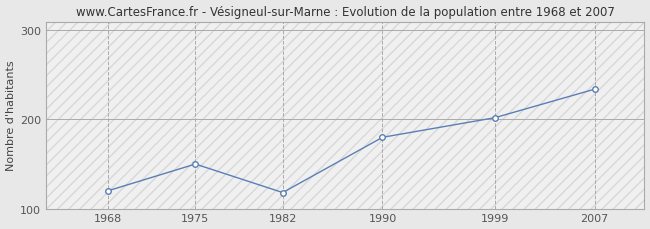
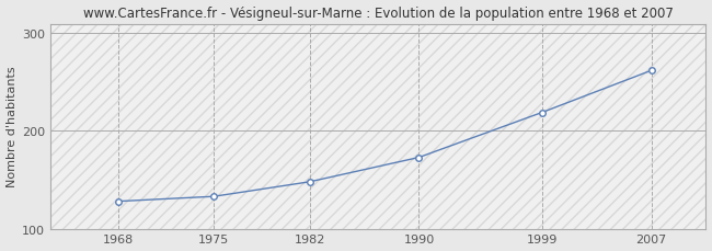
1968: 120 -> 128
1975: 150 -> 133
1982: 118 -> 148
1990: 180 -> 173
1999: 202 -> 219
2007: 234 -> 262
